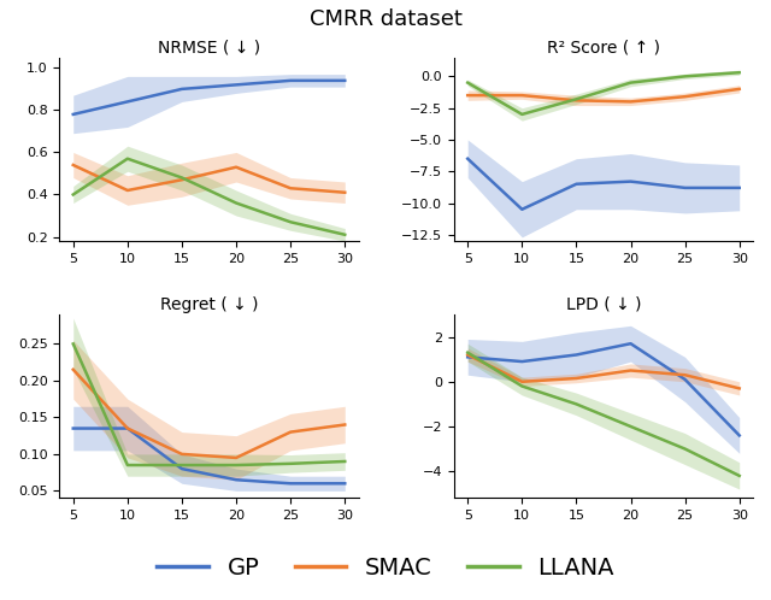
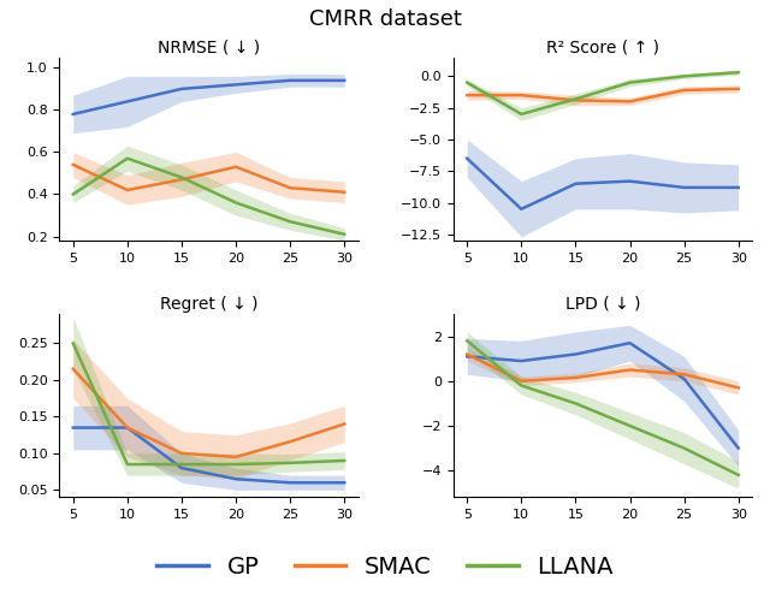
R² Score ( ↑ )/SMAC/25: -1.6 -> -1.1
Regret ( ↓ )/SMAC/25: 0.130 -> 0.116
LPD ( ↓ )/LLANA/5: 1.3 -> 1.8
LPD ( ↓ )/GP/30: -2.4 -> -3.0
